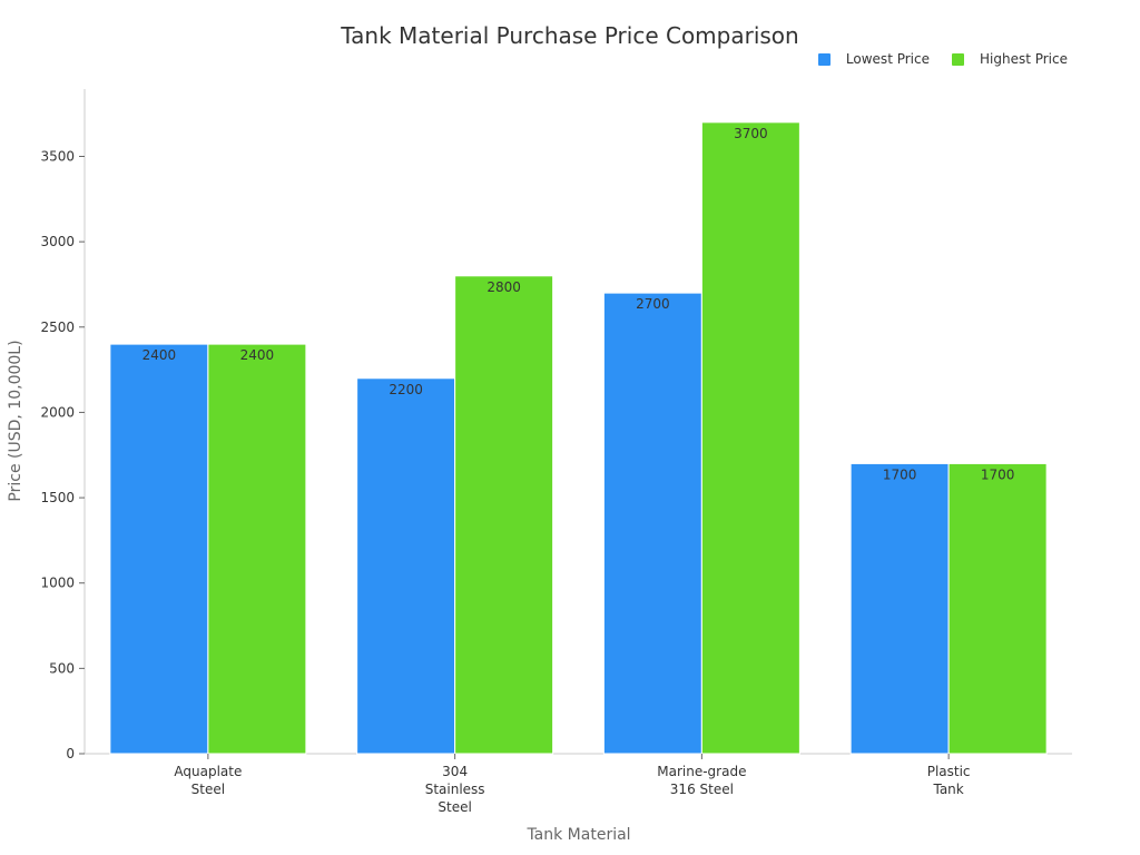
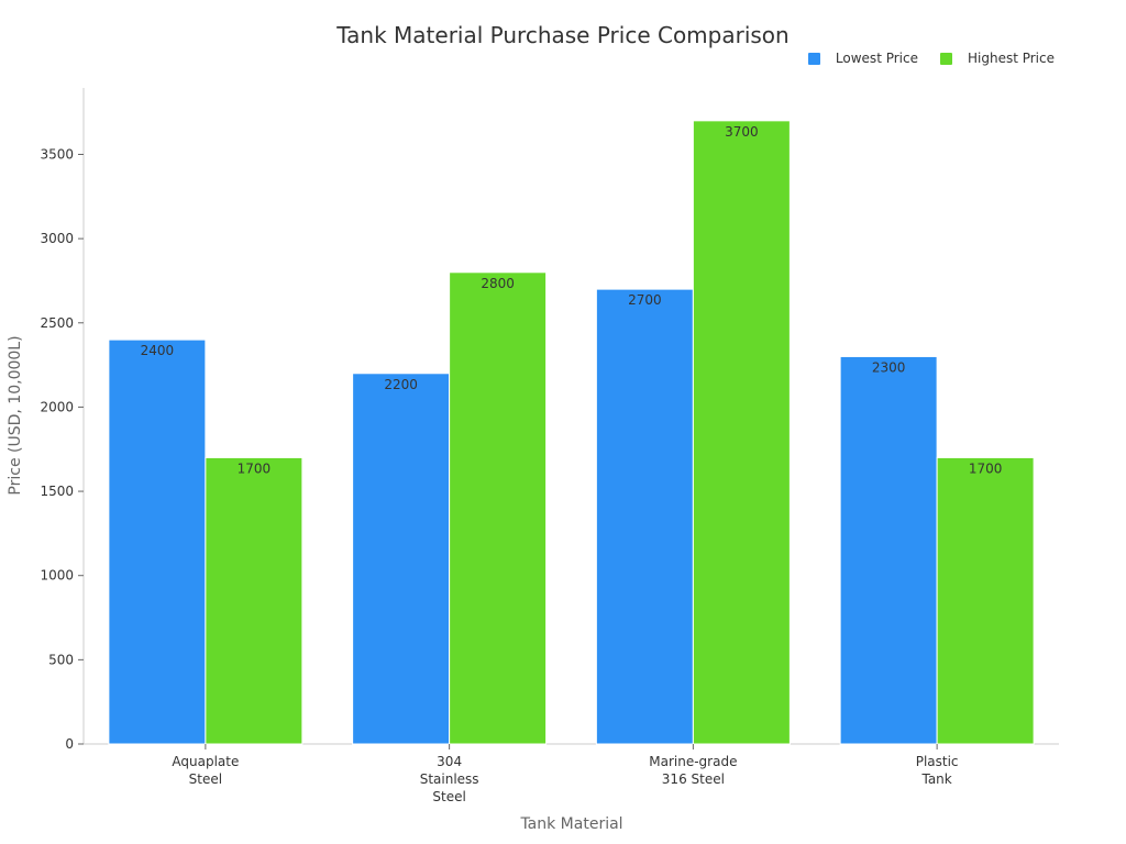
Highest Price/Aquaplate Steel: 2400 -> 1700
Lowest Price/Plastic Tank: 1700 -> 2300
